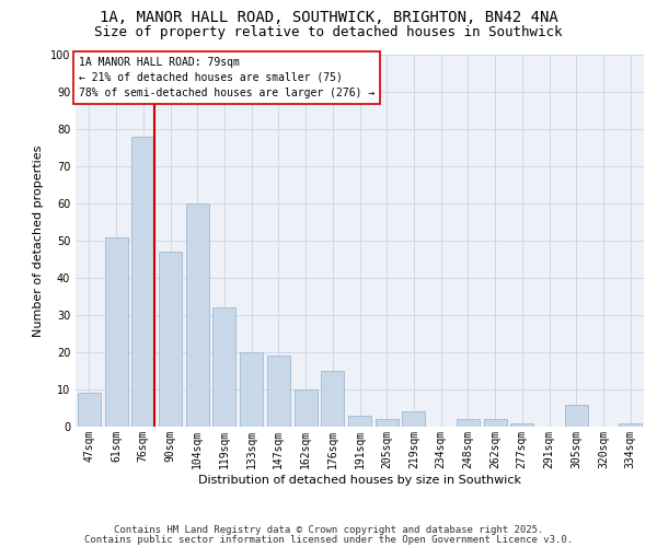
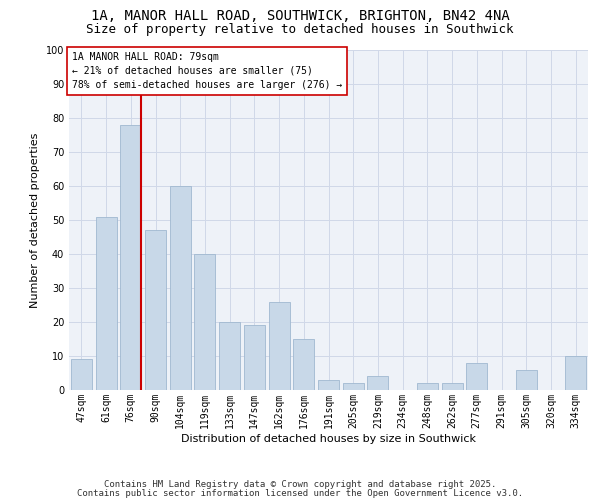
119sqm: 32 -> 40
162sqm: 10 -> 26
277sqm: 1 -> 8
334sqm: 1 -> 10
